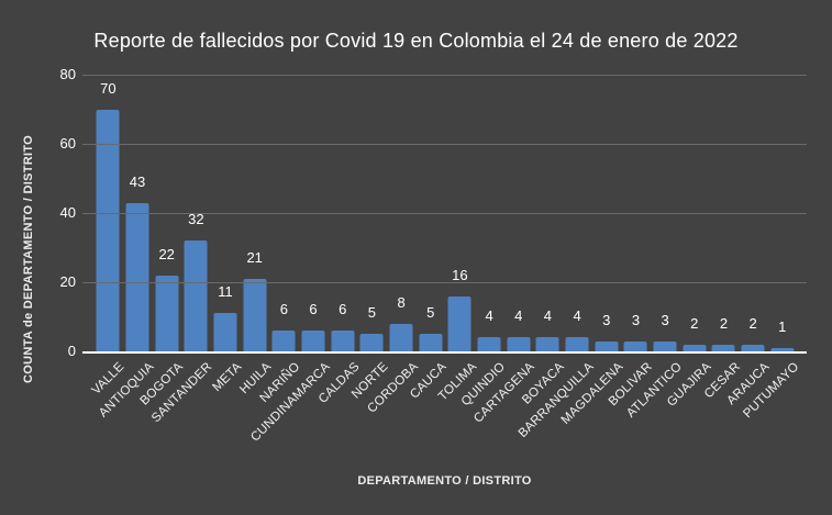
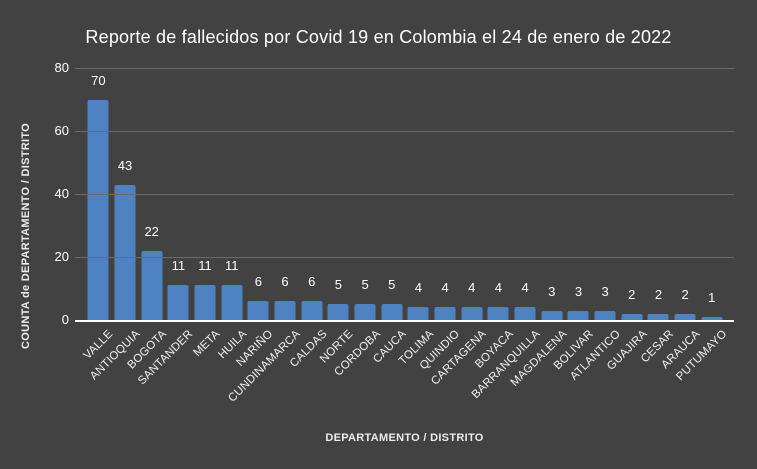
SANTANDER: 32 -> 11
HUILA: 21 -> 11
CORDOBA: 8 -> 5
TOLIMA: 16 -> 4
